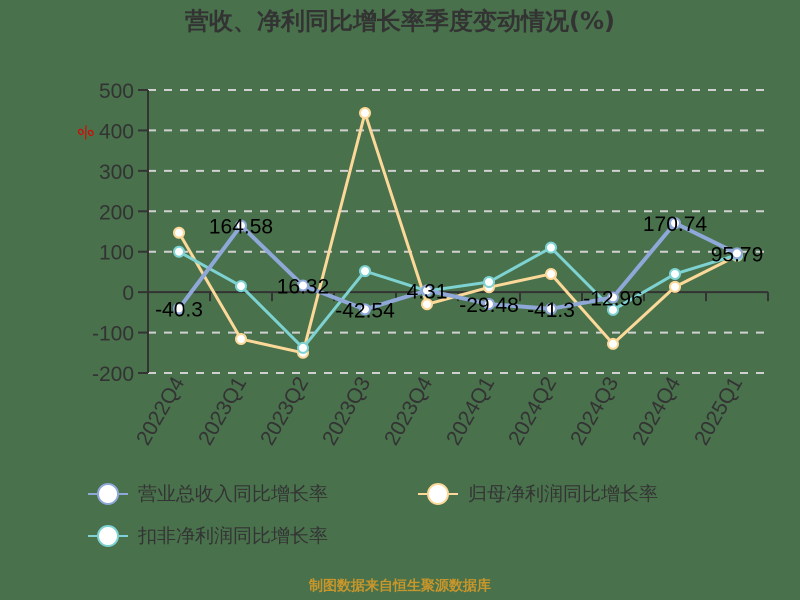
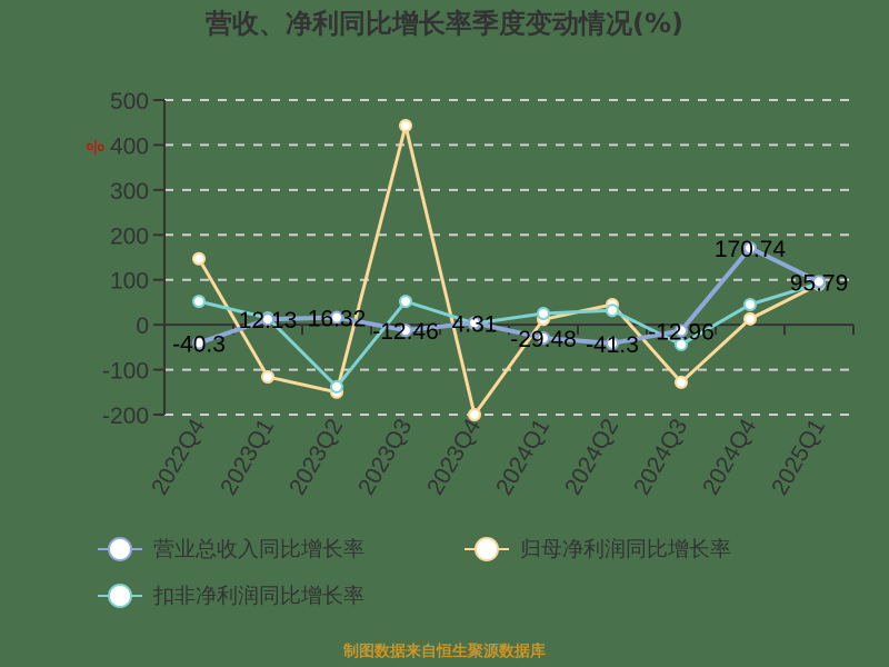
扣非净利润同比增长率/2022Q4: 100 -> 50
营业总收入同比增长率/2023Q1: 164.58 -> 12.13
营业总收入同比增长率/2023Q3: -42.54 -> -12.46
归母净利润同比增长率/2023Q4: -30 -> -200
扣非净利润同比增长率/2024Q2: 110 -> 30
